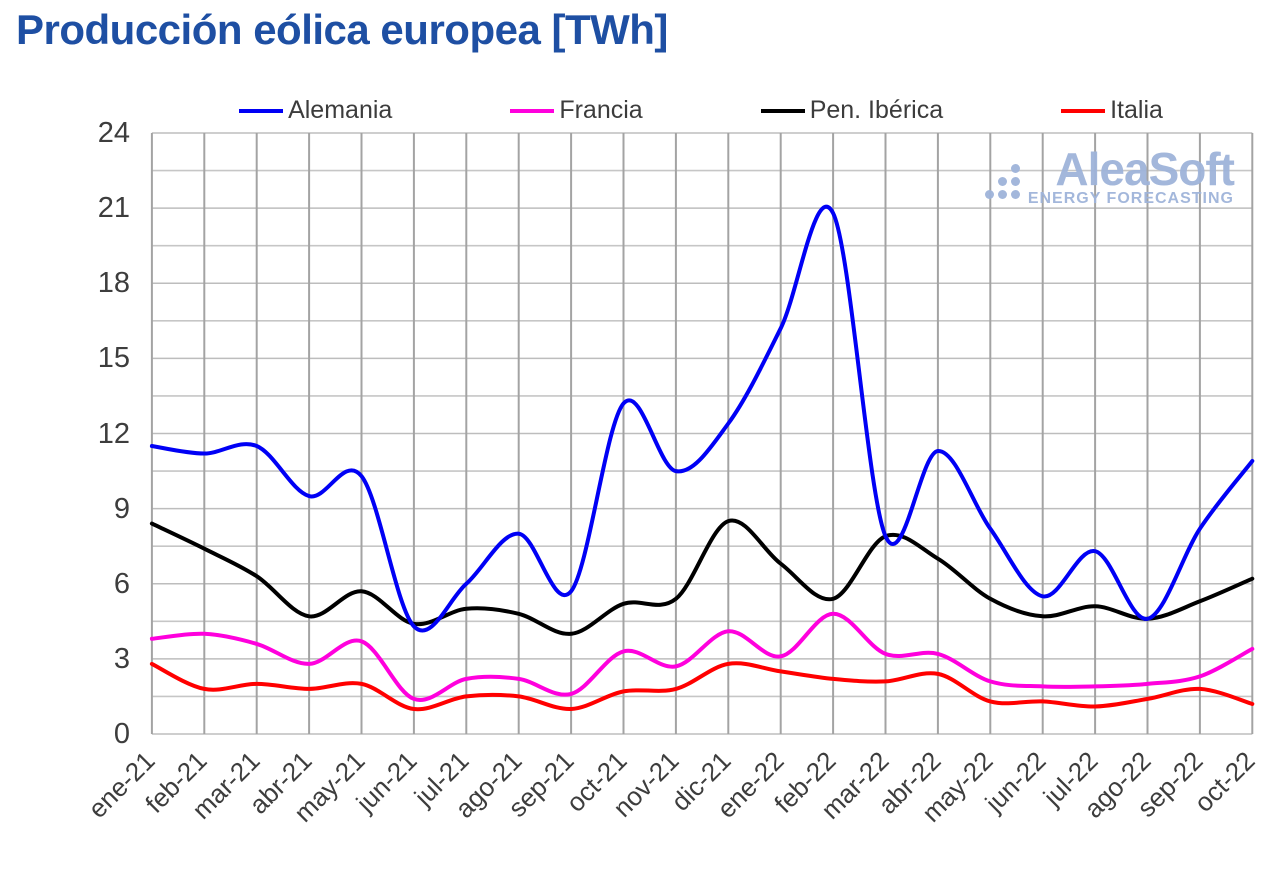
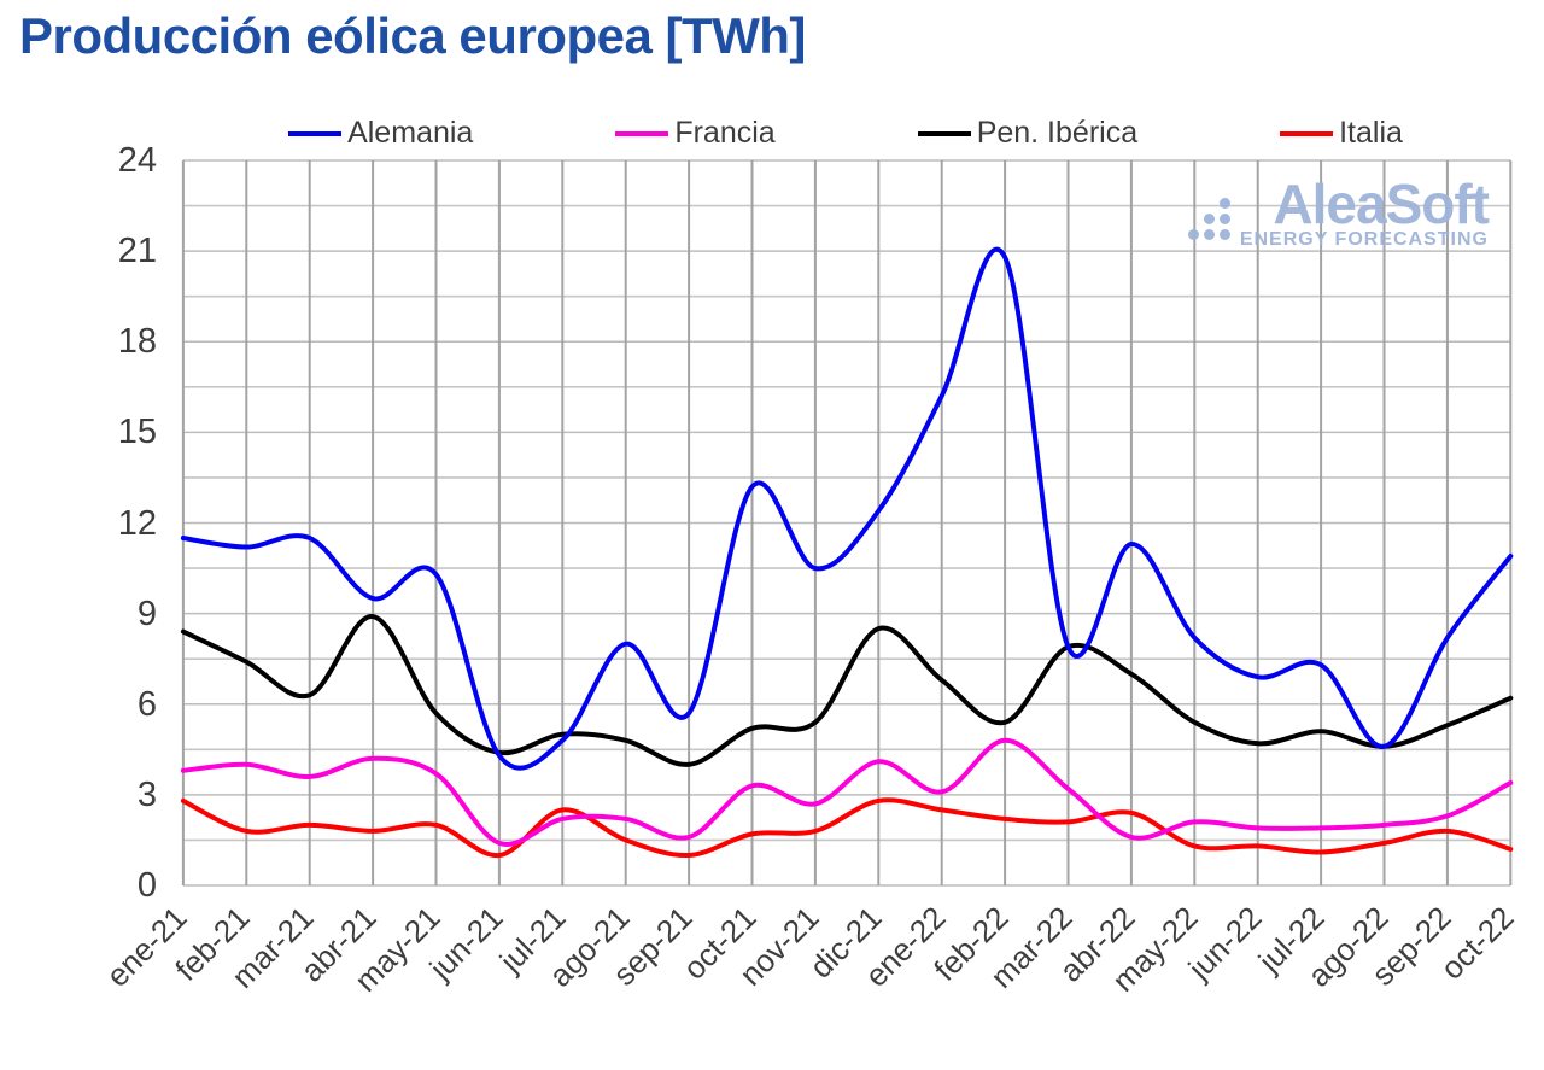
Francia/abr-21: 2.8 -> 4.2
Pen. Ibérica/abr-21: 4.7 -> 8.9
Alemania/jul-21: 6.0 -> 4.8
Italia/jul-21: 1.5 -> 2.5
Francia/abr-22: 3.2 -> 1.6
Alemania/jun-22: 5.5 -> 6.9
